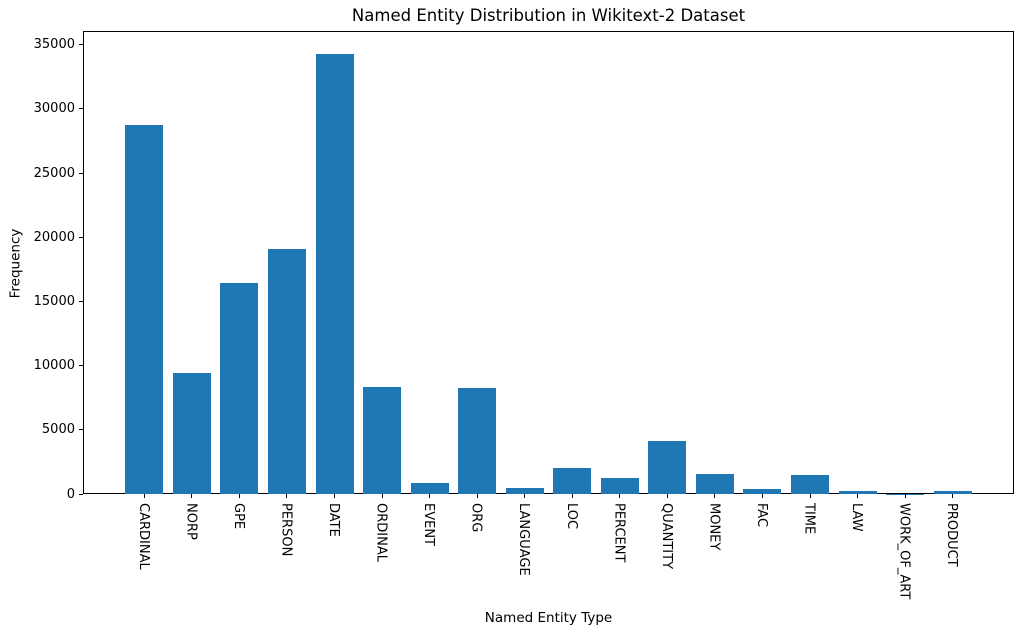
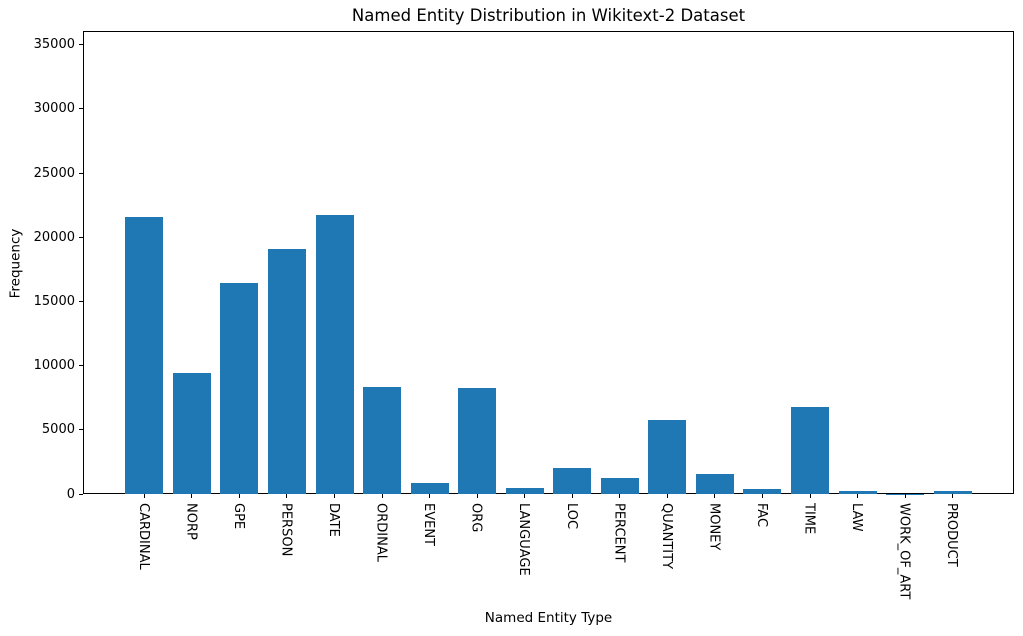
CARDINAL: 28800 -> 21600
DATE: 34300 -> 21700
QUANTITY: 4200 -> 5800
TIME: 1400 -> 6800
